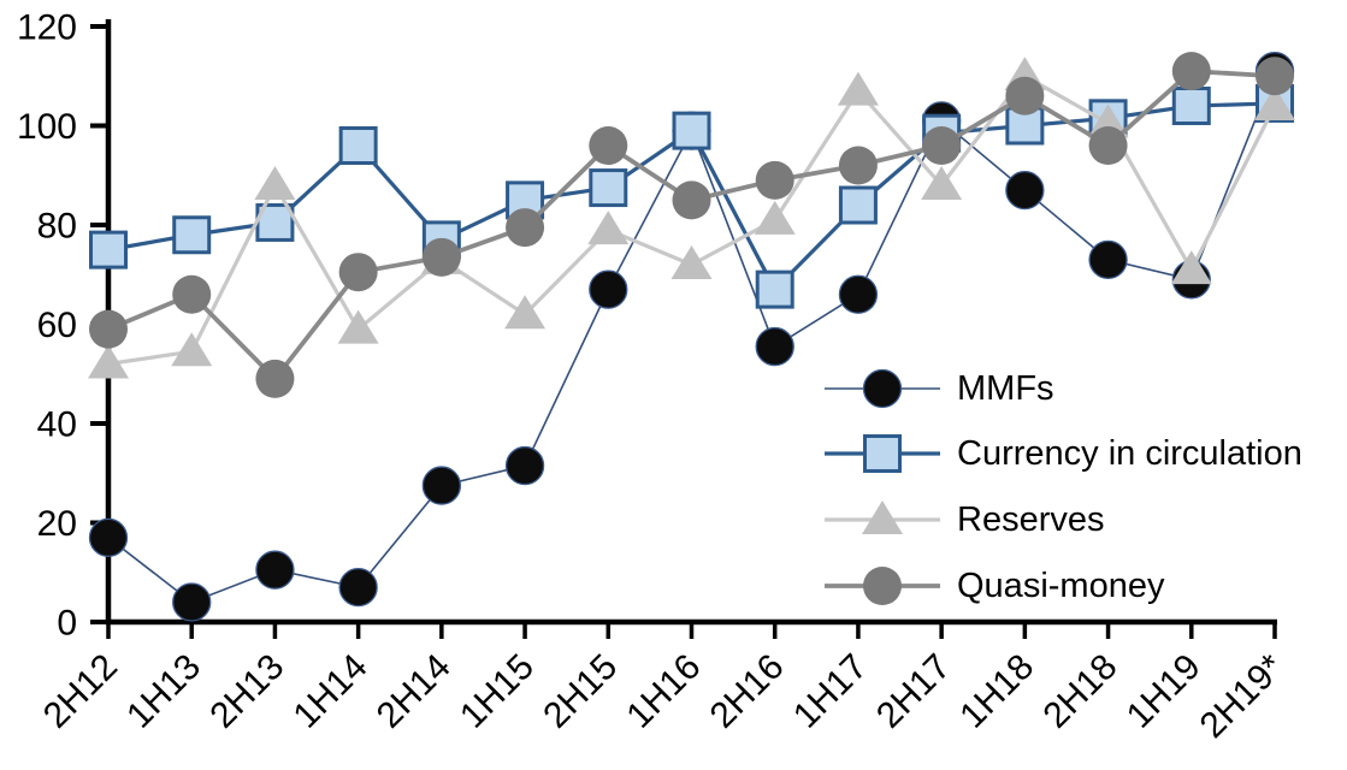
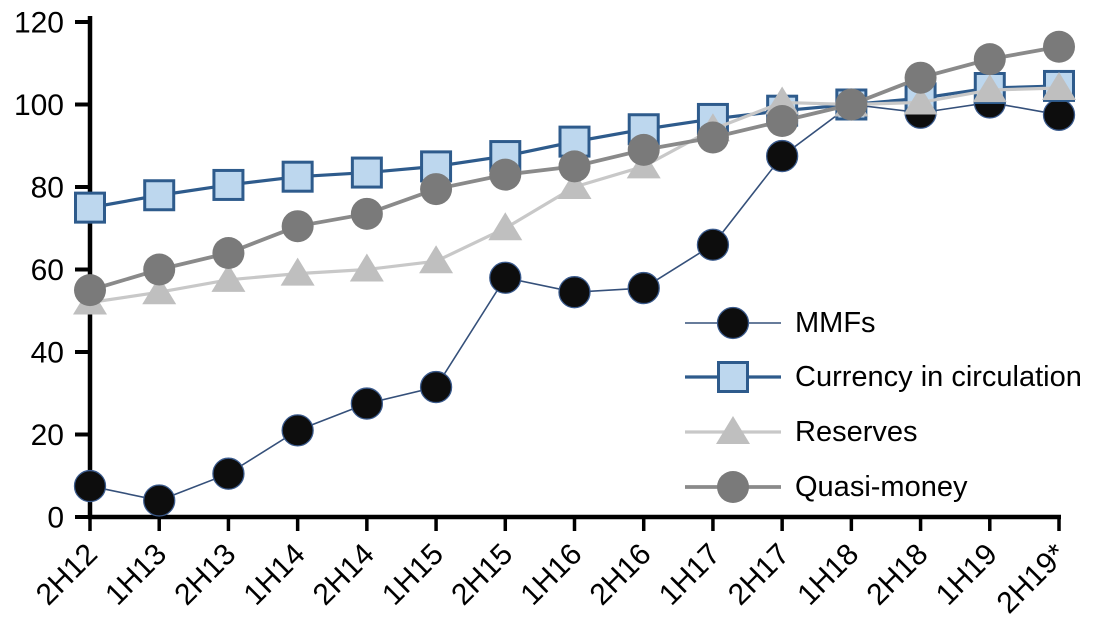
MMFs/2H12: 17 -> 8
Quasi-money/2H12: 59 -> 55
Quasi-money/1H13: 66 -> 60
Reserves/2H13: 88 -> 58
Quasi-money/2H13: 49 -> 64
MMFs/1H14: 7 -> 21
Currency in circulation/1H14: 96 -> 82
Currency in circulation/2H14: 77 -> 84
Reserves/2H14: 73 -> 60
MMFs/2H15: 67 -> 58
Reserves/2H15: 79 -> 70
Quasi-money/2H15: 96 -> 83
MMFs/1H16: 99 -> 54
Currency in circulation/1H16: 99 -> 91
Reserves/1H16: 72 -> 80
Currency in circulation/2H16: 67 -> 94
Reserves/2H16: 81 -> 85
Currency in circulation/1H17: 84 -> 96
Reserves/1H17: 107 -> 94
MMFs/2H17: 101 -> 88
Reserves/2H17: 88 -> 100
MMFs/1H18: 87 -> 100
Reserves/1H18: 110 -> 100
Quasi-money/1H18: 106 -> 100
MMFs/2H18: 73 -> 98
Quasi-money/2H18: 96 -> 106
MMFs/1H19: 69 -> 100
Reserves/1H19: 71 -> 104
MMFs/2H19*: 111 -> 98
Quasi-money/2H19*: 110 -> 114
